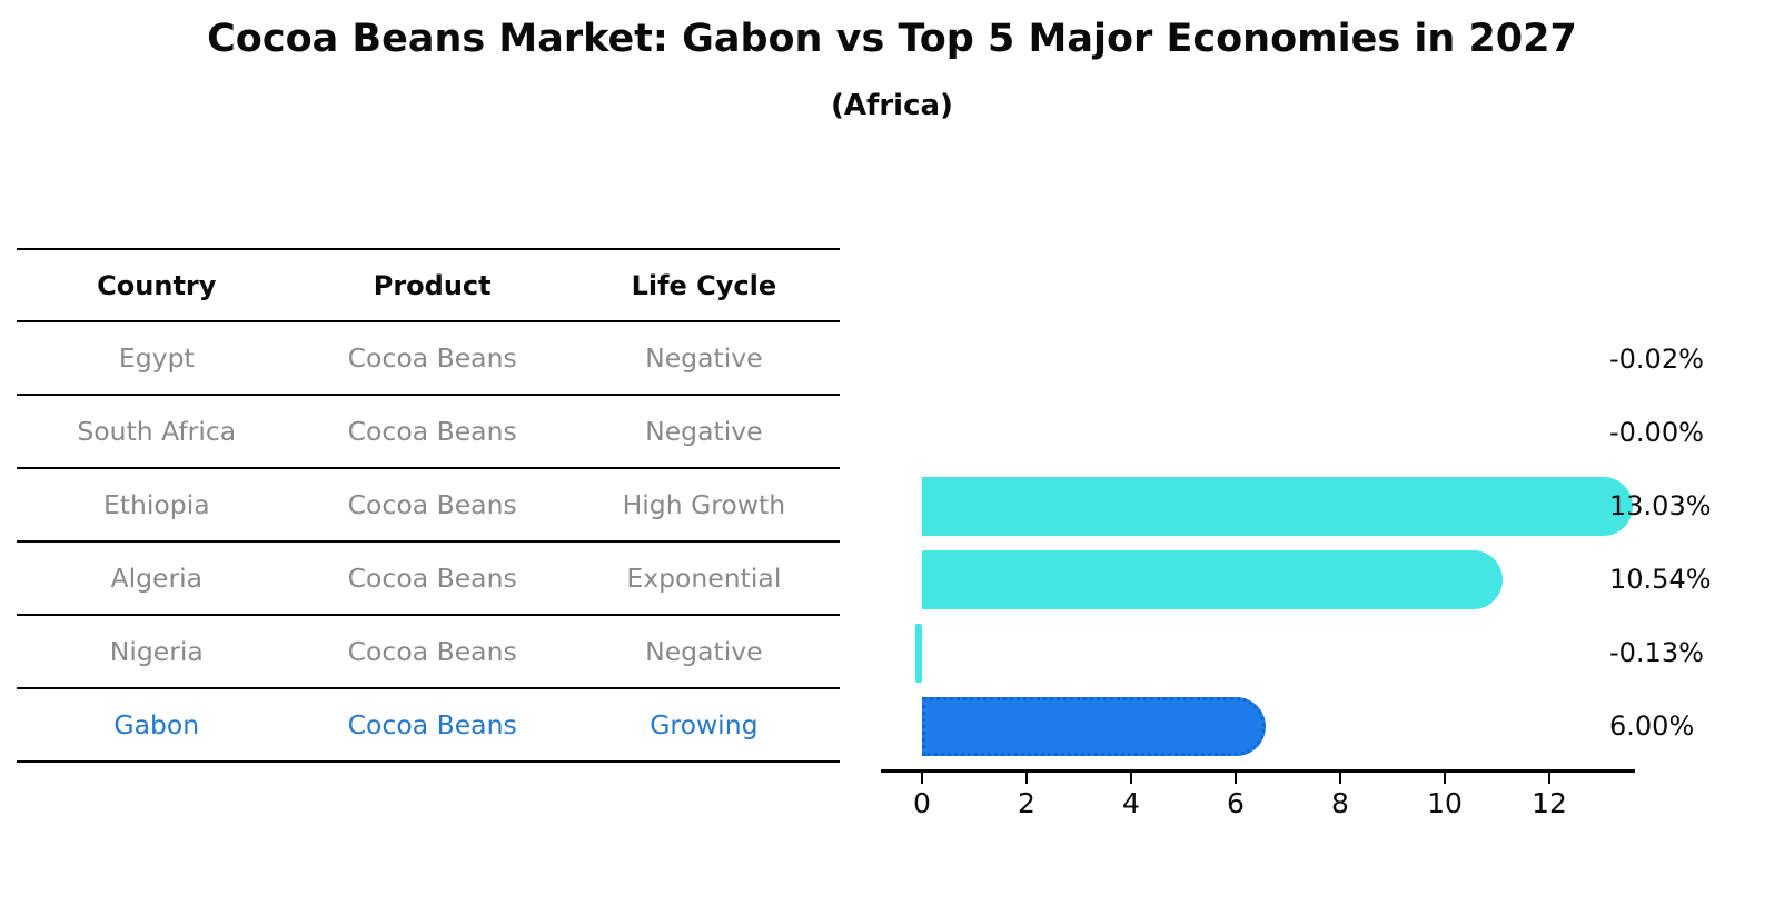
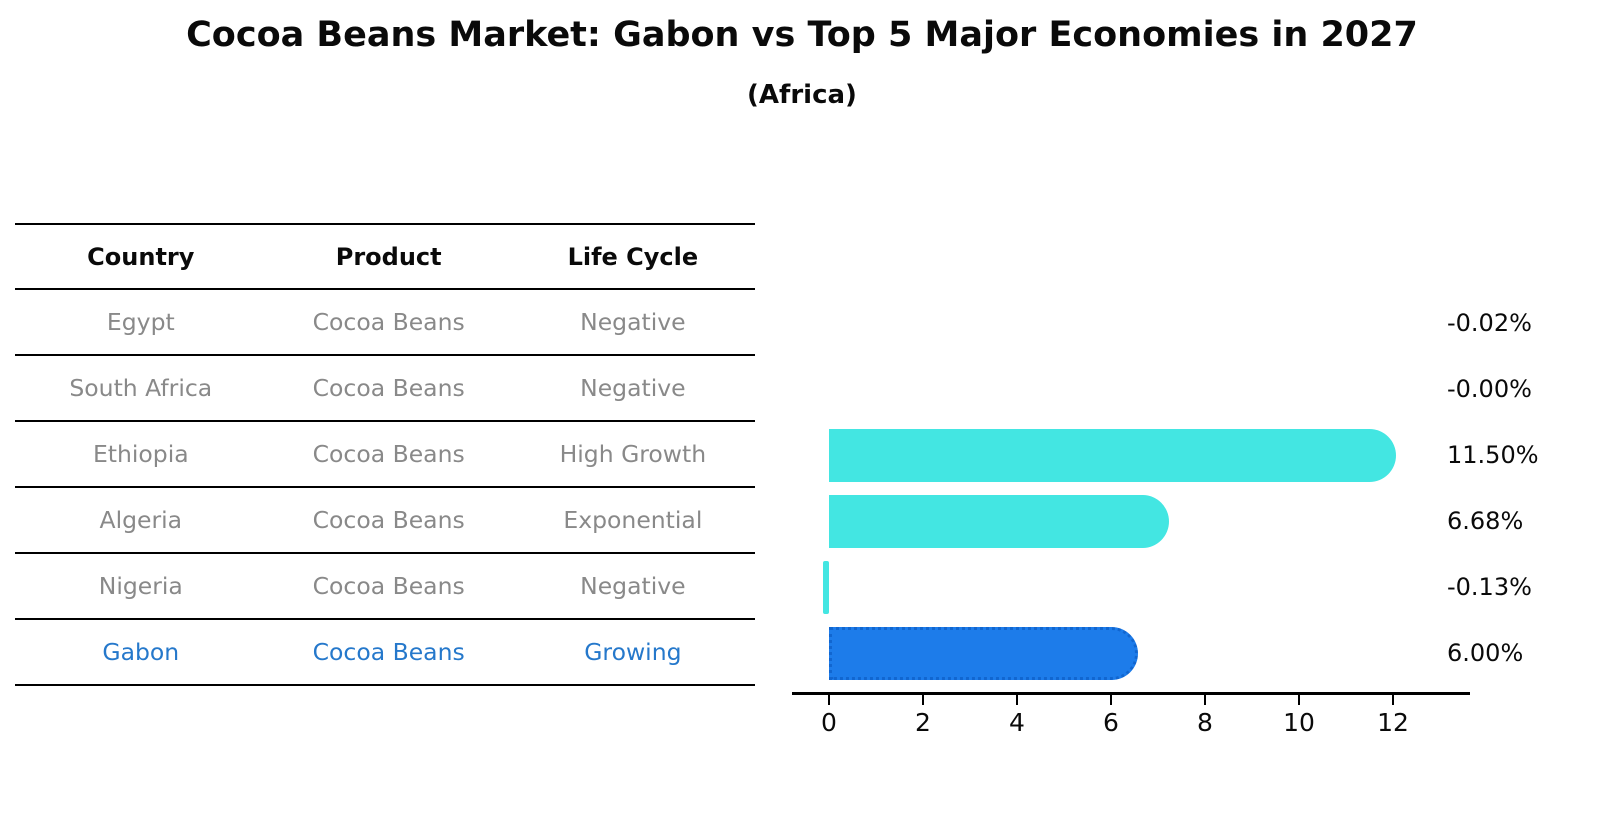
Ethiopia: 13.03% -> 11.50%
Algeria: 10.54% -> 6.68%
